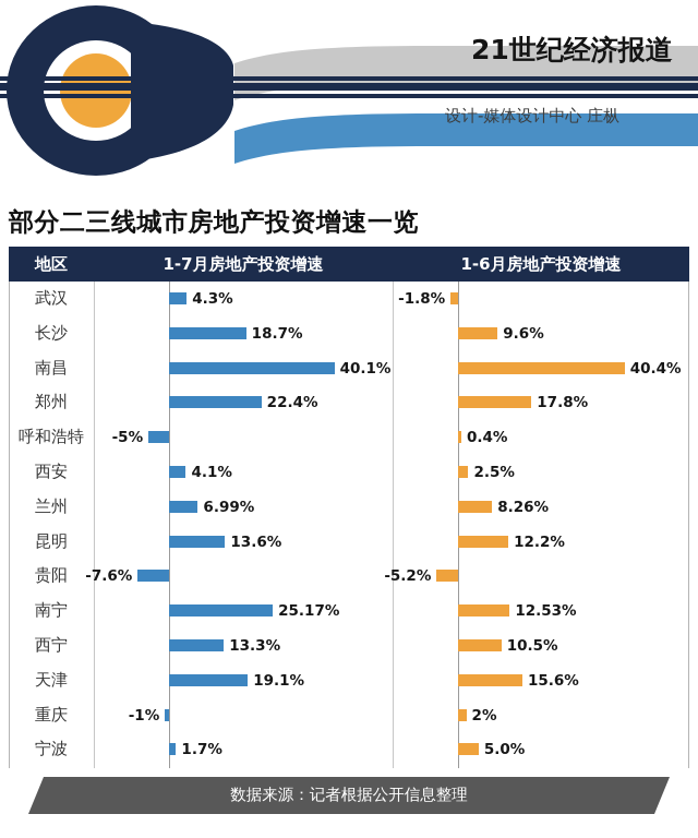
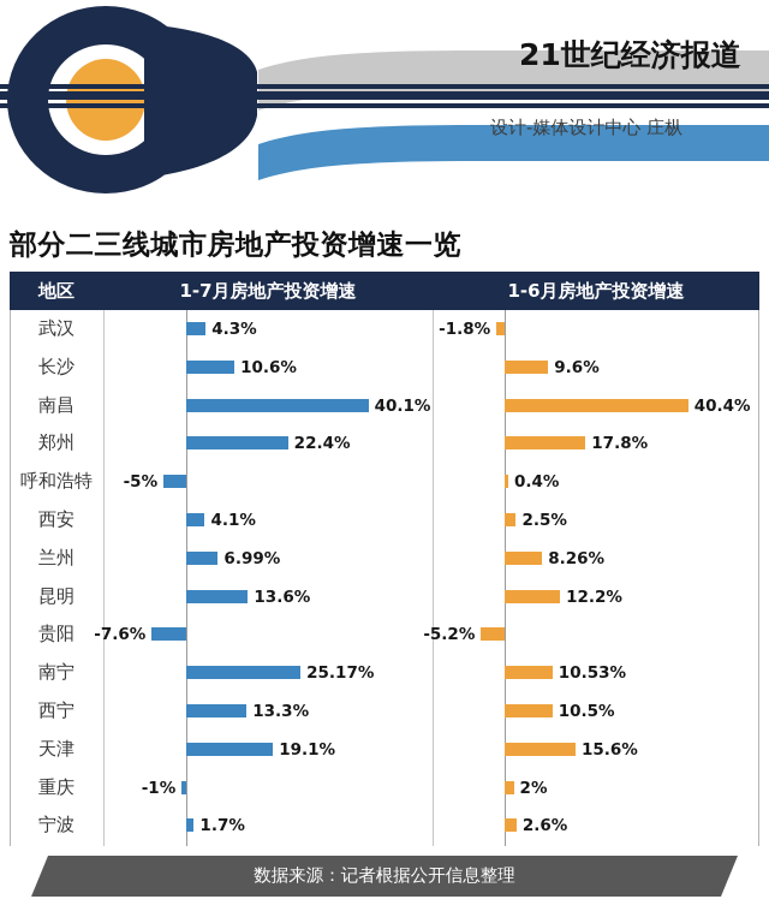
1-7月房地产投资增速/长沙: 18.7% -> 10.6%
1-6月房地产投资增速/南宁: 12.53% -> 10.53%
1-6月房地产投资增速/宁波: 5.0% -> 2.6%
